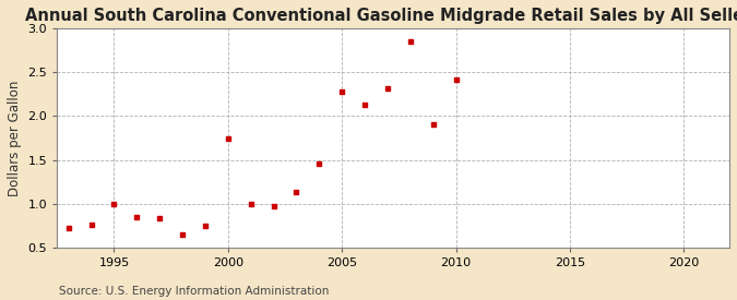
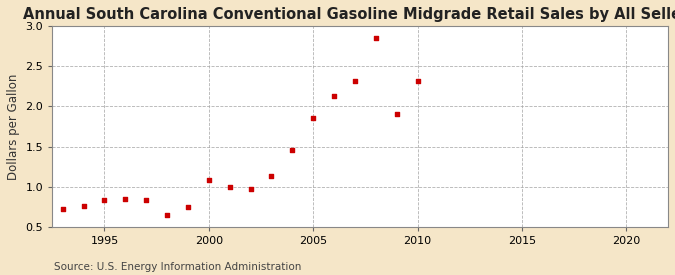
1995: 1.00 -> 0.83
2000: 1.74 -> 1.09
2005: 2.28 -> 1.85
2010: 2.42 -> 2.32
